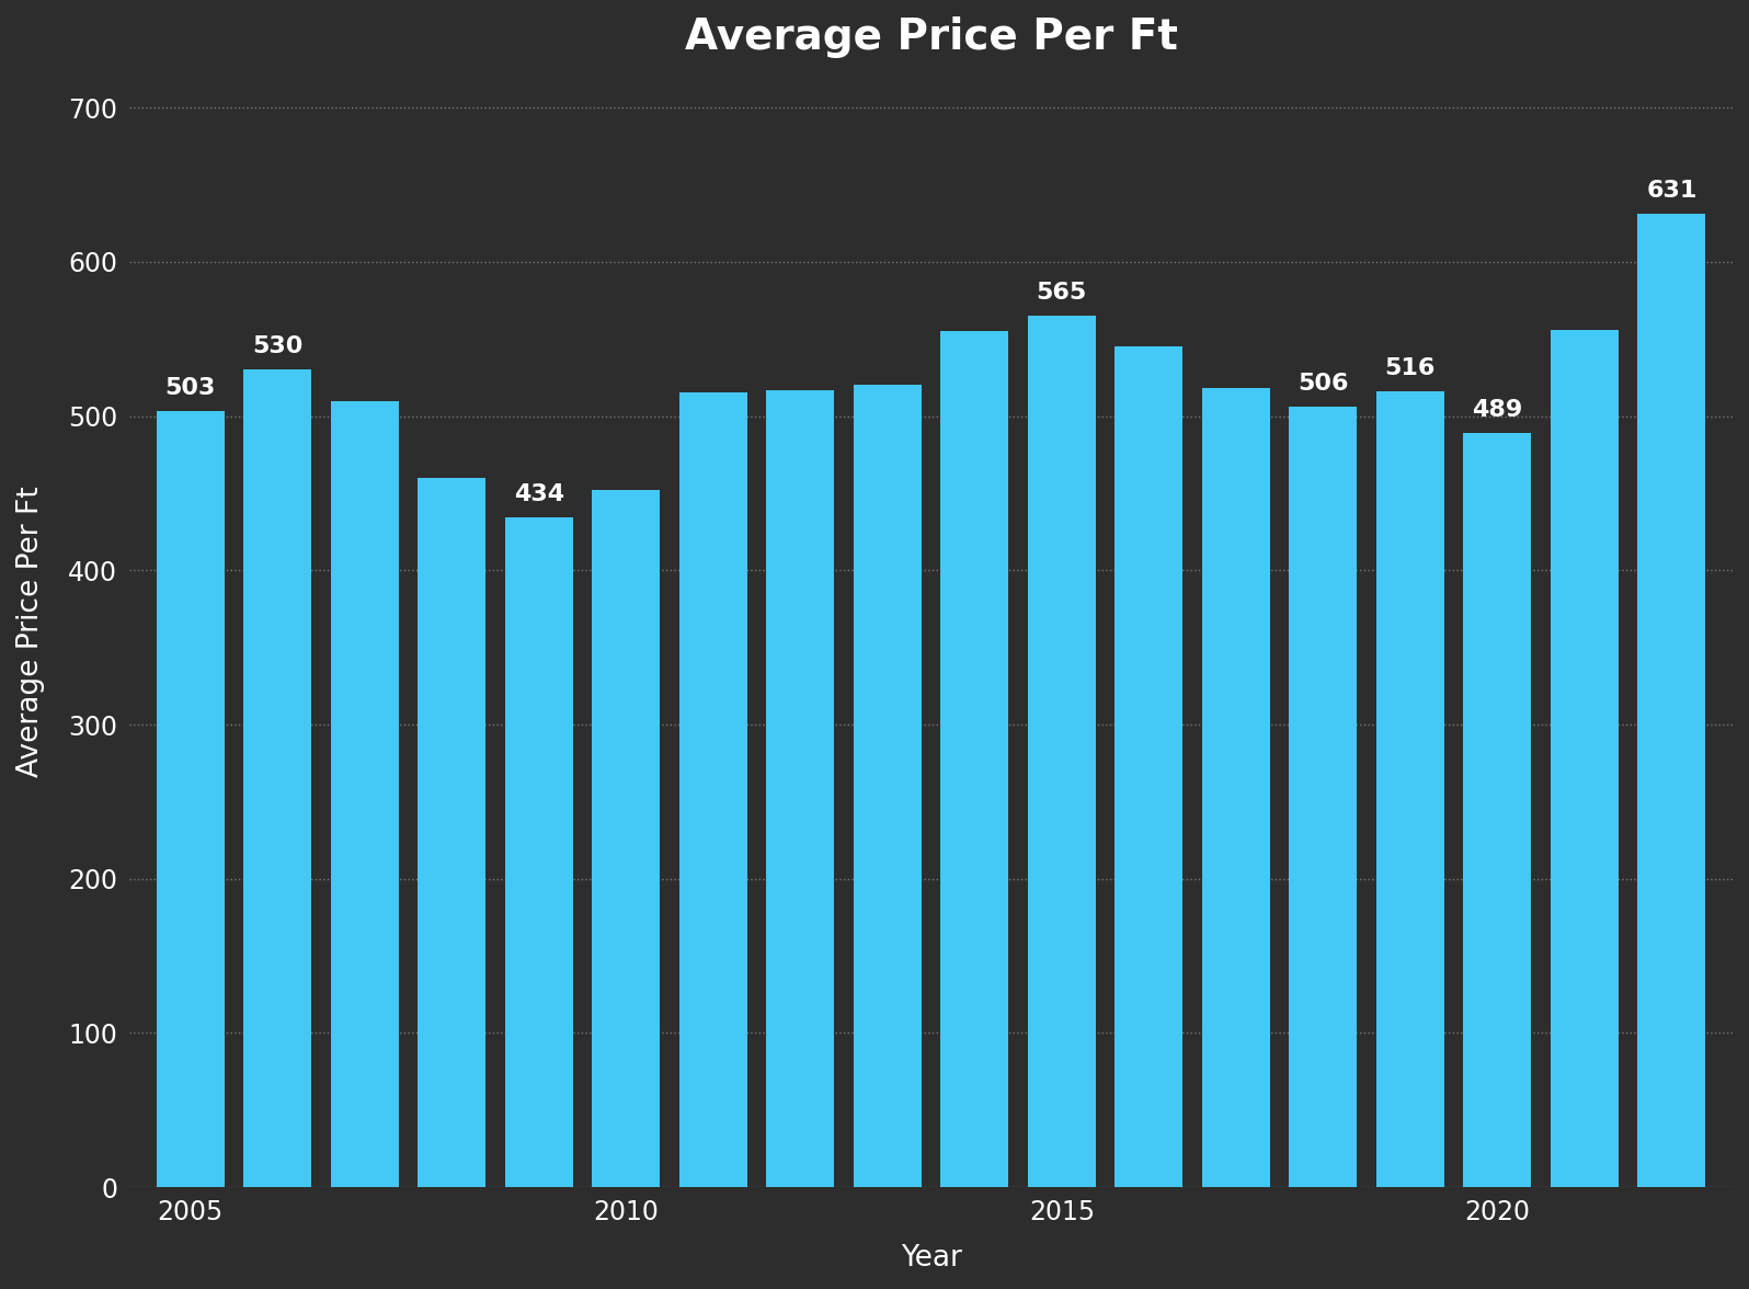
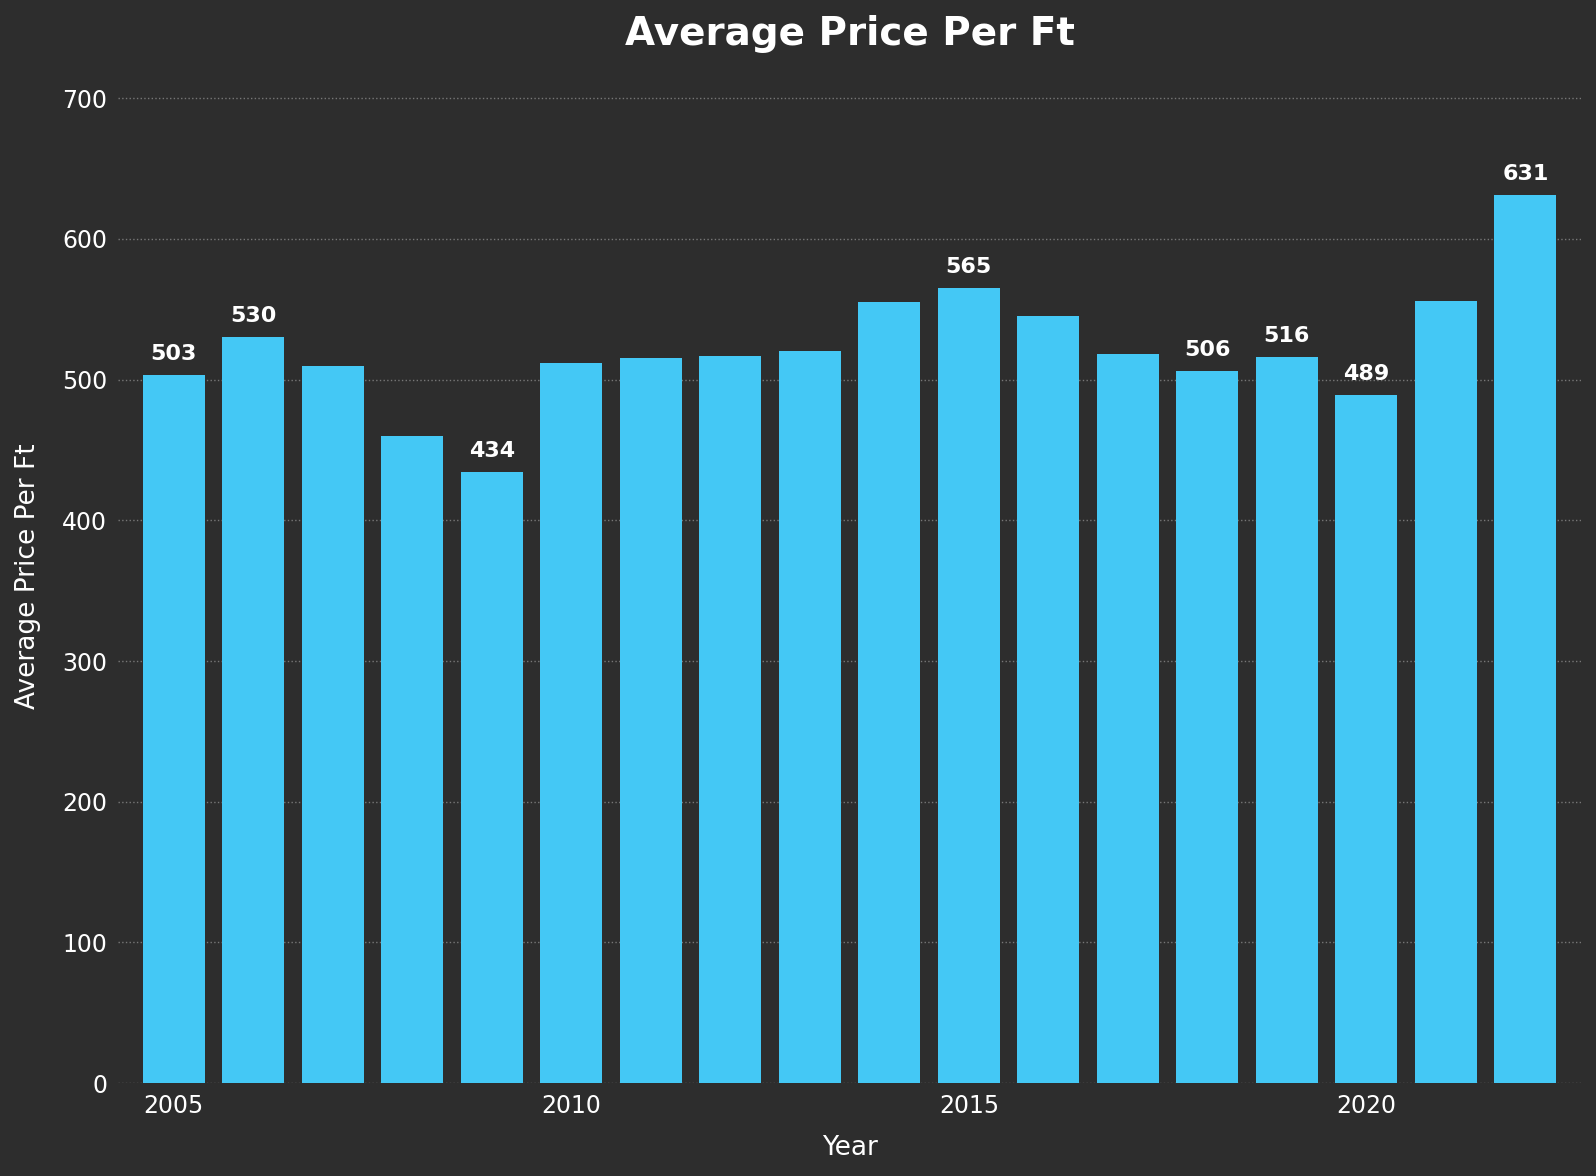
2010: 452 -> 512
